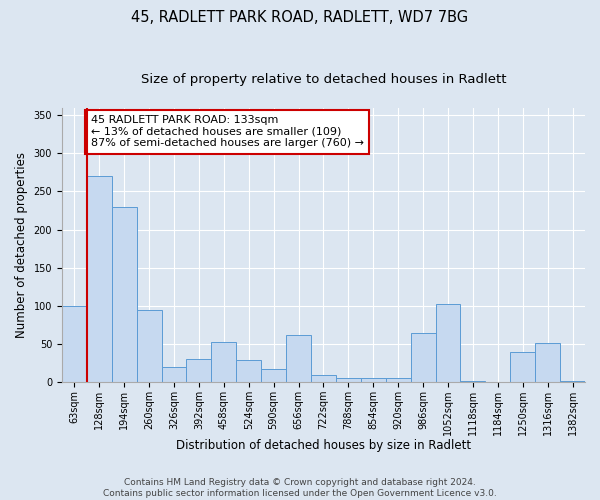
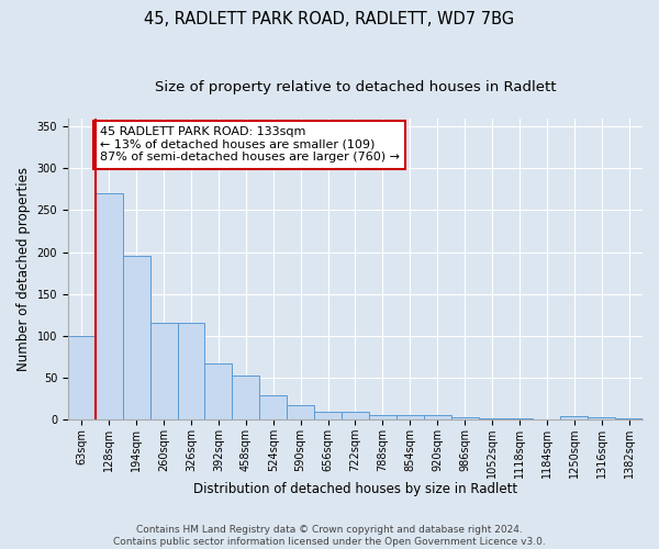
194sqm: 230 -> 195
260sqm: 94 -> 115
326sqm: 20 -> 115
392sqm: 30 -> 67
656sqm: 62 -> 10
986sqm: 64 -> 3
1052sqm: 102 -> 2
1250sqm: 40 -> 4
1316sqm: 52 -> 3
